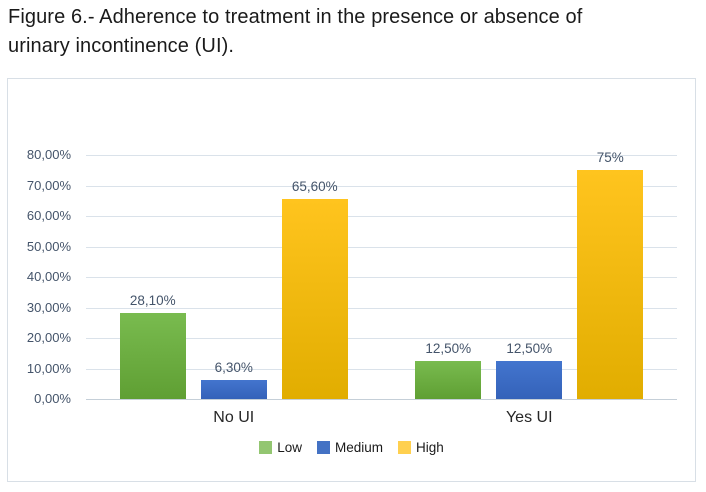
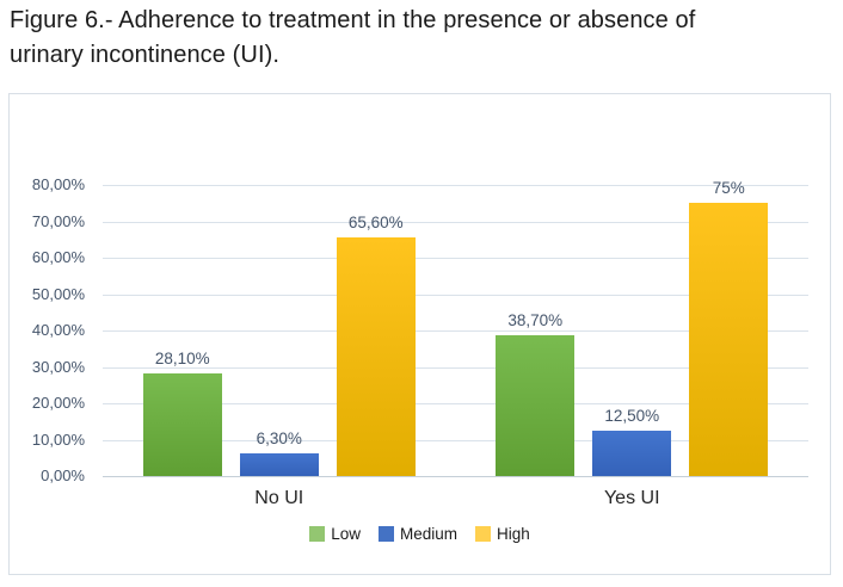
Low/Yes UI: 12,50% -> 38,70%
